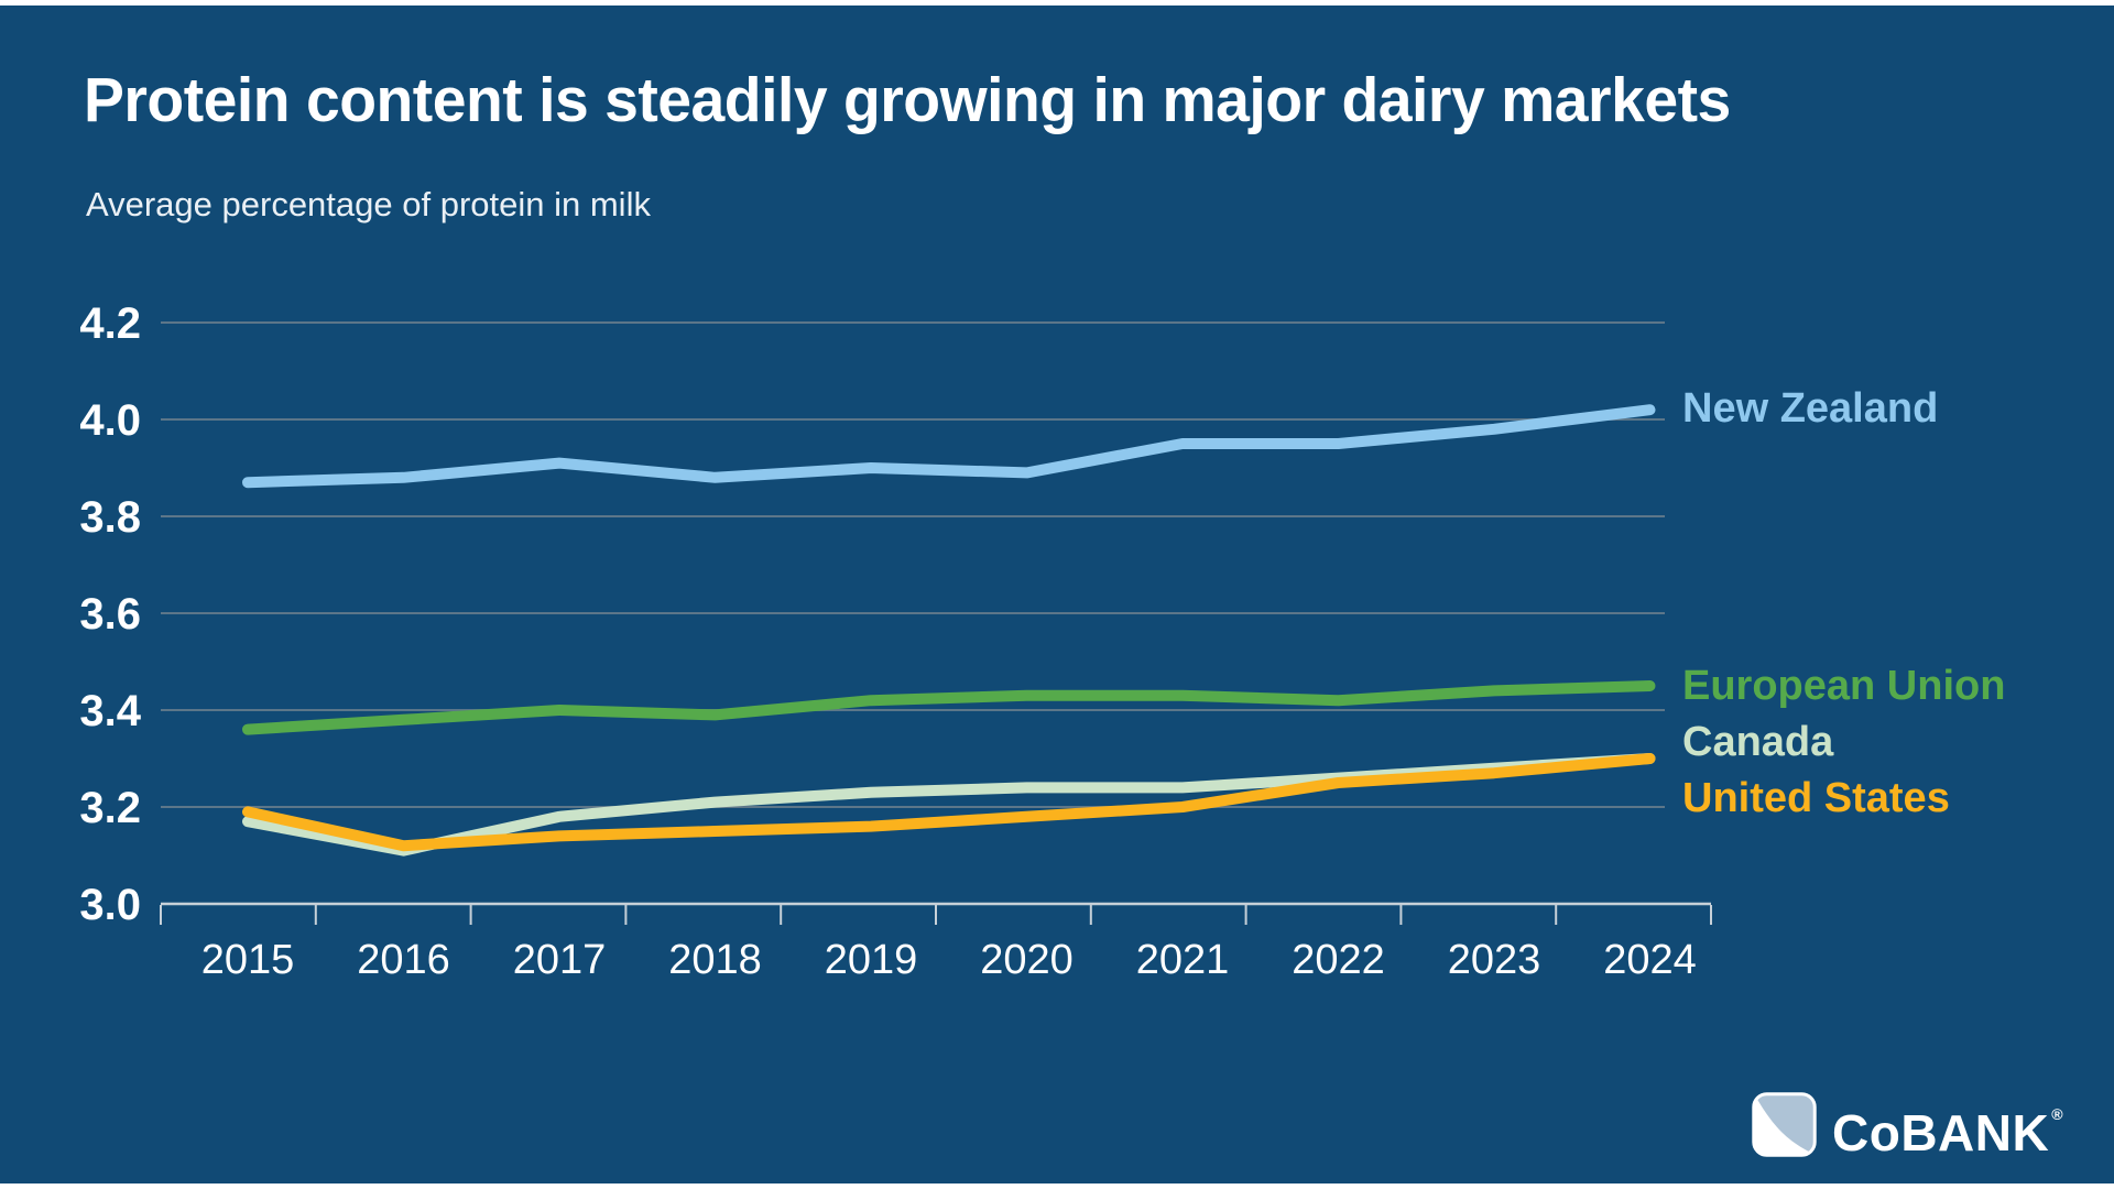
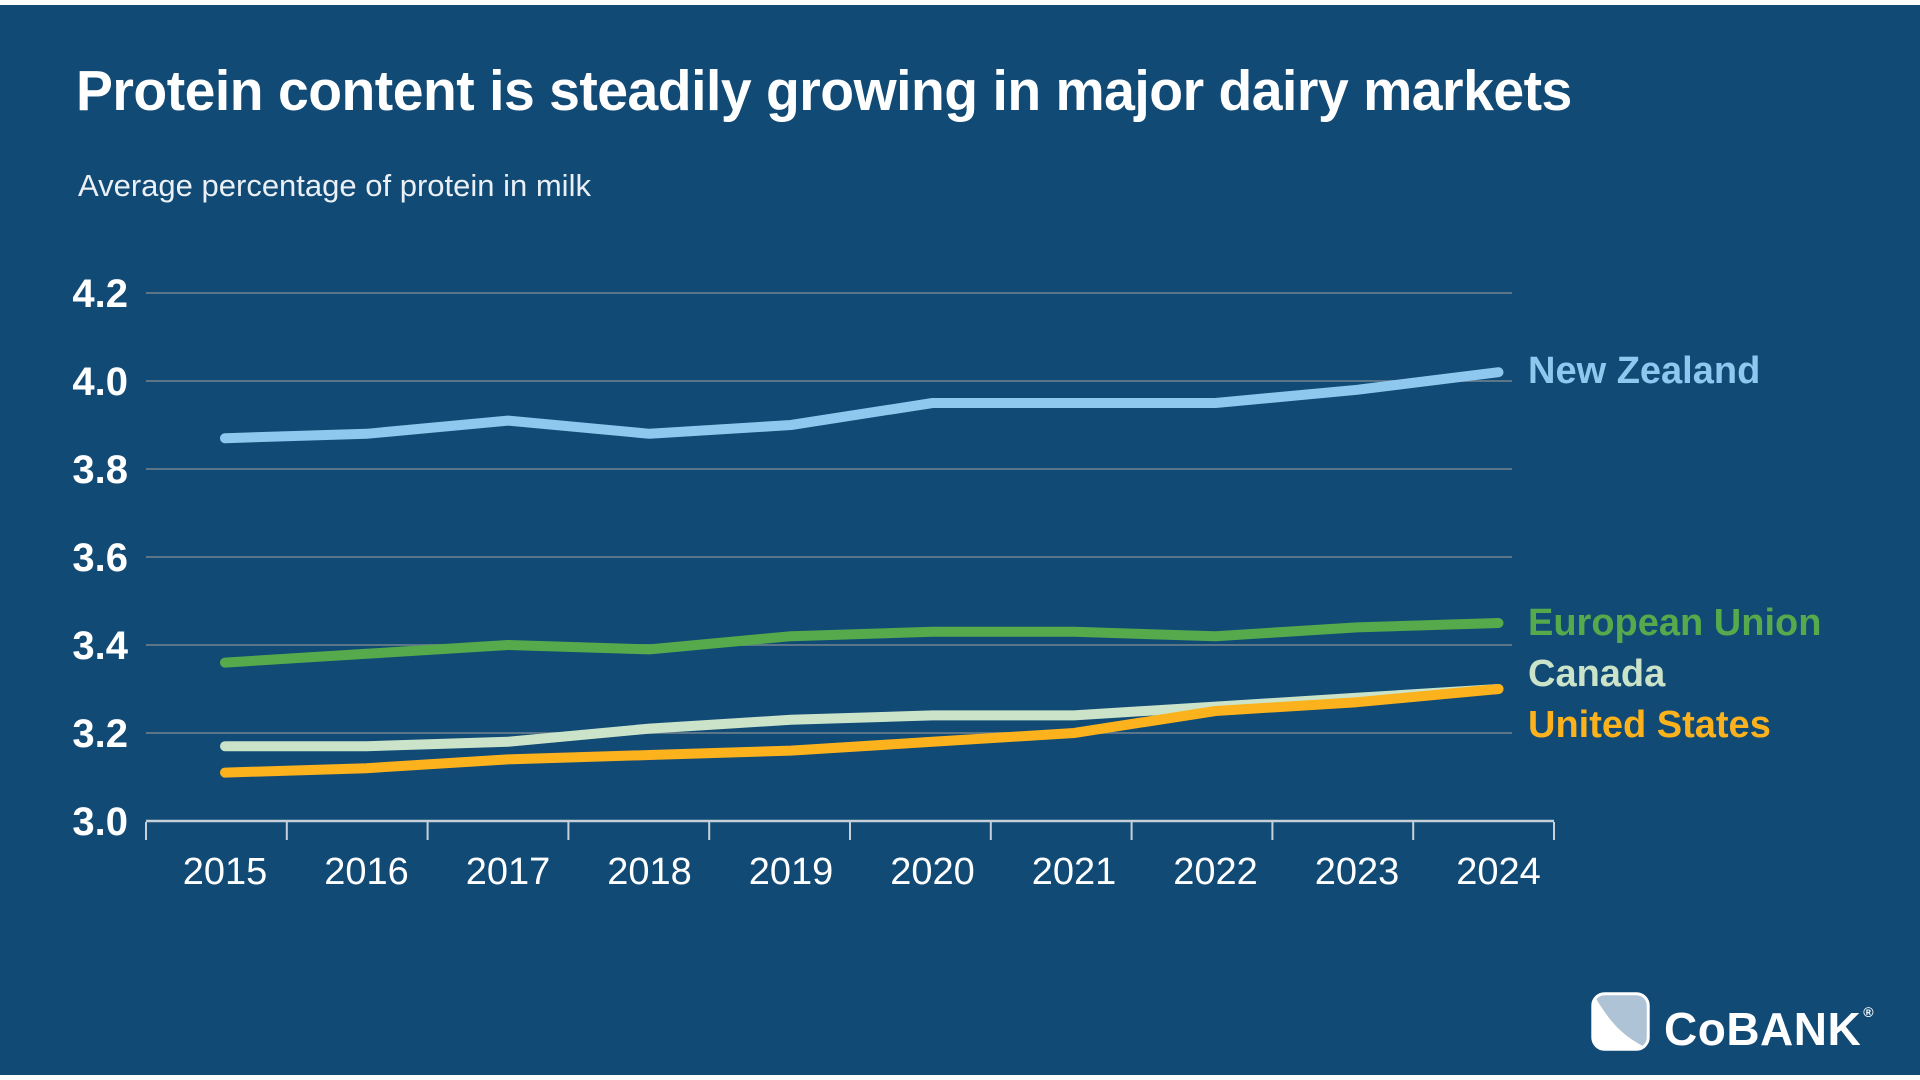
United States/2015: 3.19 -> 3.11
Canada/2016: 3.11 -> 3.17
New Zealand/2020: 3.89 -> 3.95
